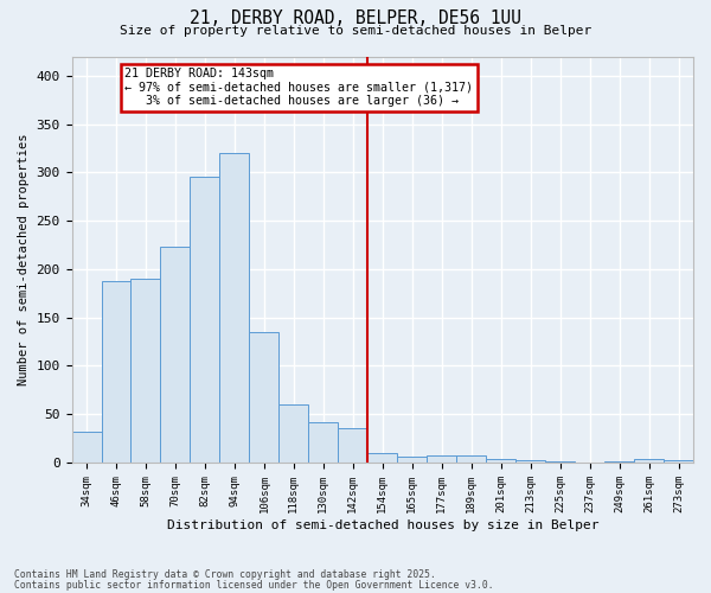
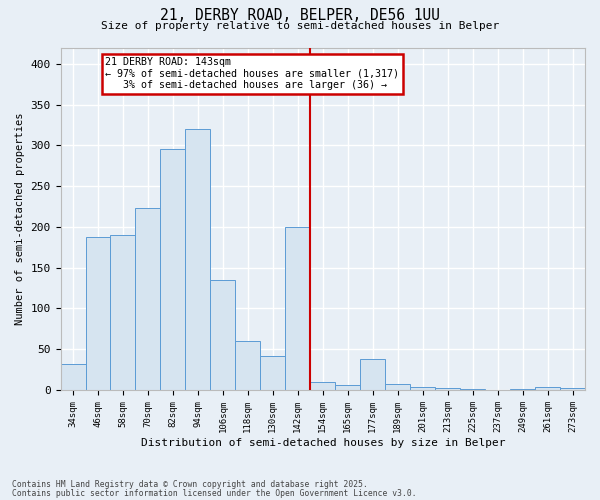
142sqm: 35 -> 200
177sqm: 7 -> 38
